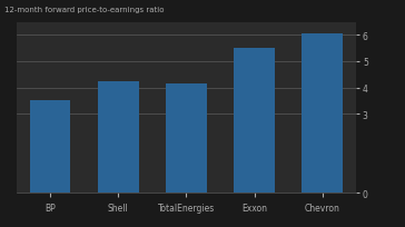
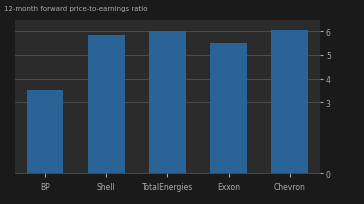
Shell: 4.25 -> 5.85
TotalEnergies: 4.15 -> 6.00
